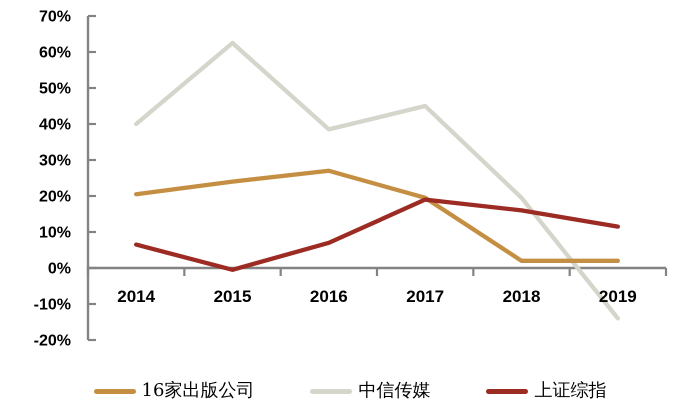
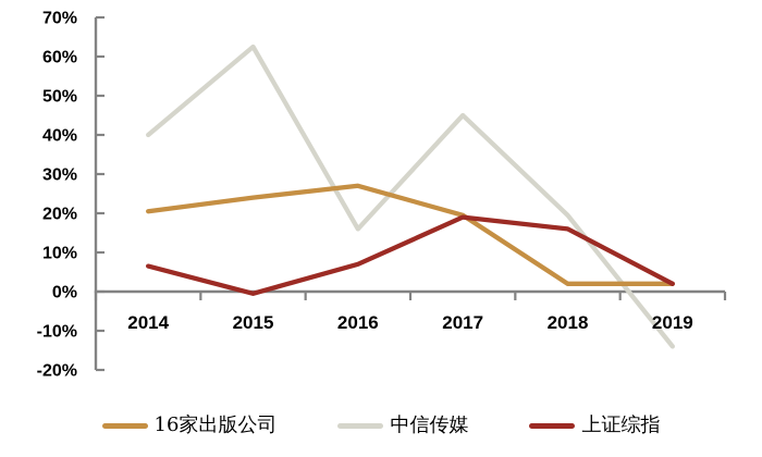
中信传媒/2016: 38% -> 16%
上证综指/2019: 12% -> 2%
